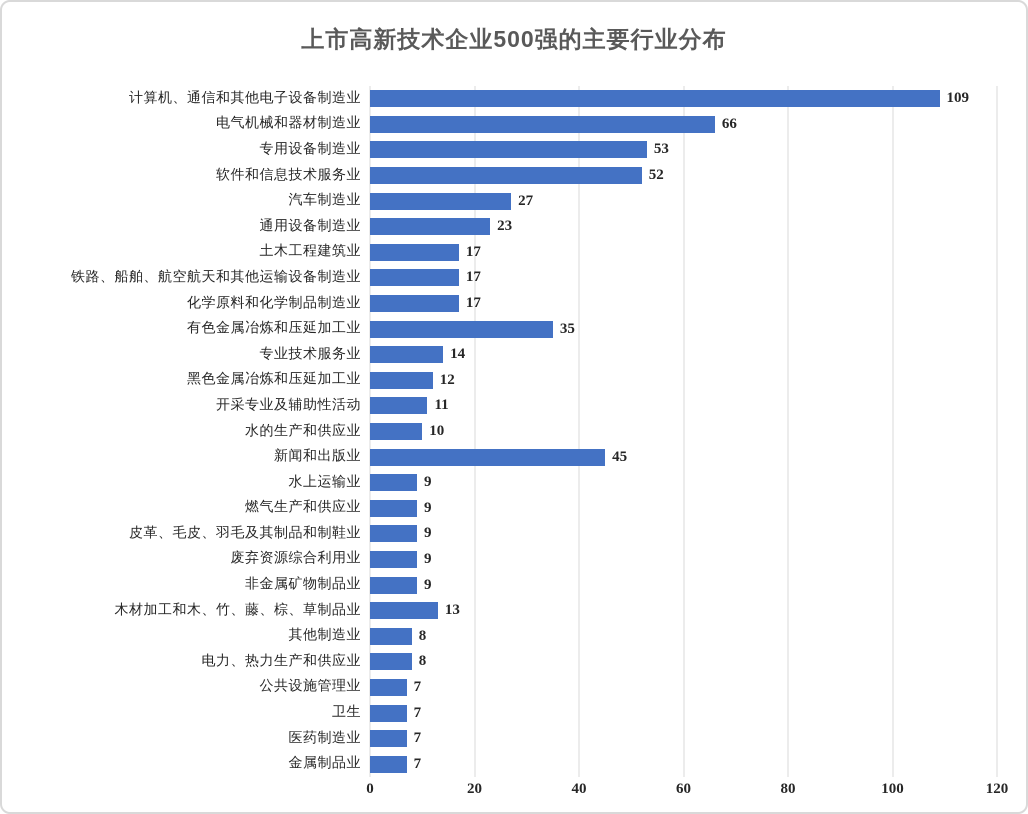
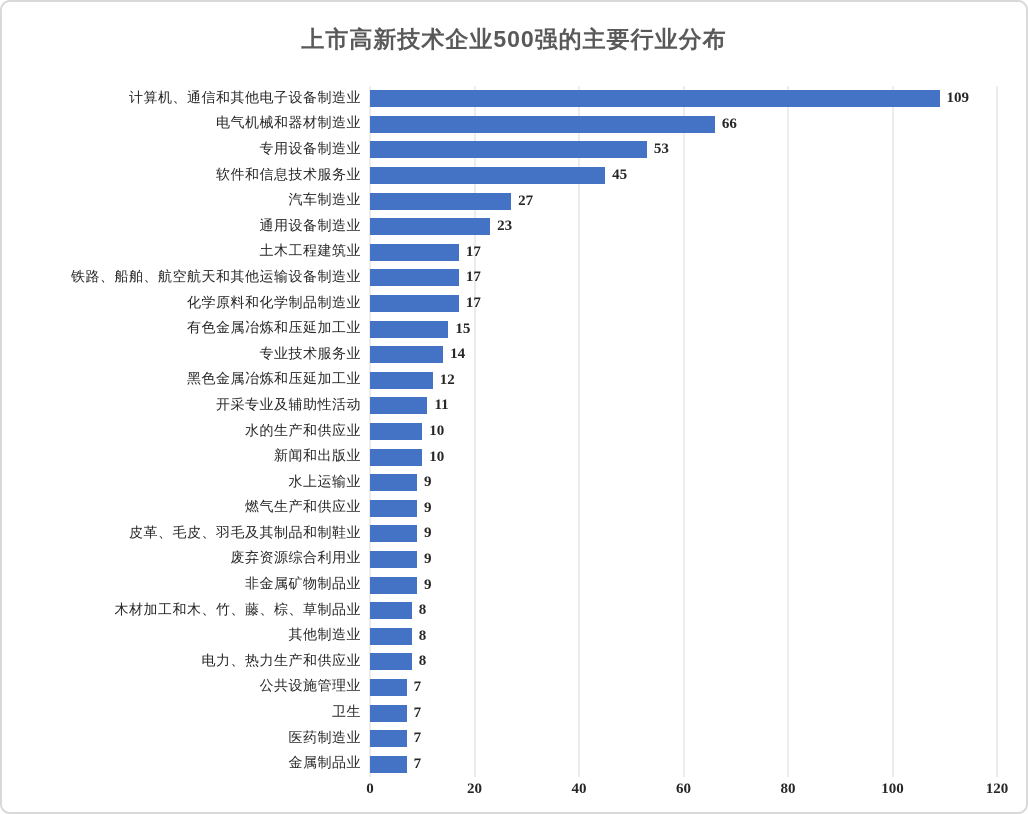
软件和信息技术服务业: 52 -> 45
有色金属冶炼和压延加工业: 35 -> 15
新闻和出版业: 45 -> 10
木材加工和木、竹、藤、棕、草制品业: 13 -> 8
